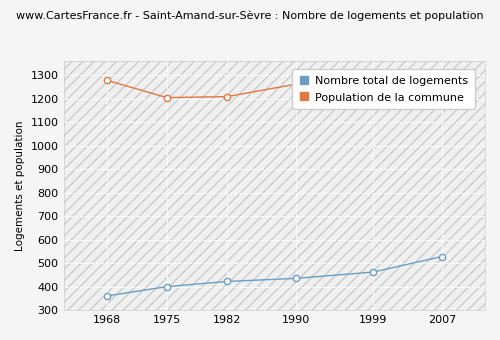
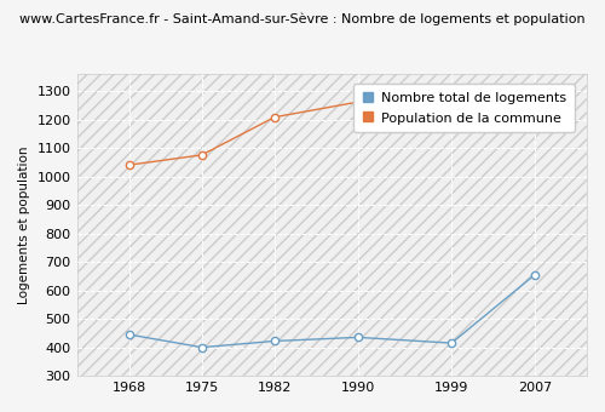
Nombre total de logements/1968: 360 -> 445
Population de la commune/1968: 1278 -> 1040
Population de la commune/1975: 1204 -> 1075
Nombre total de logements/1999: 462 -> 415
Nombre total de logements/2007: 528 -> 655
